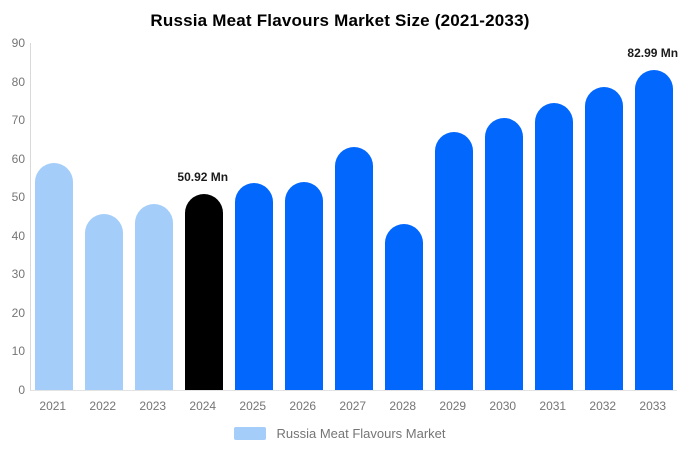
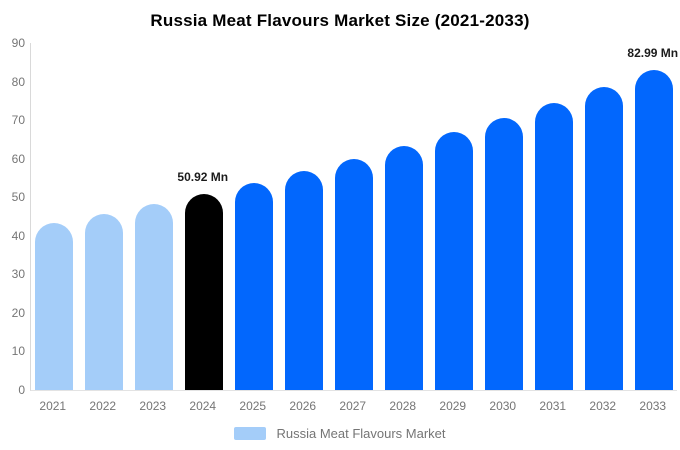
2021: 59 -> 43
2026: 54 -> 57
2027: 63 -> 60
2028: 43 -> 63
